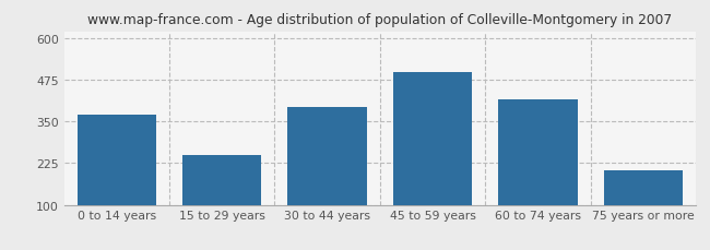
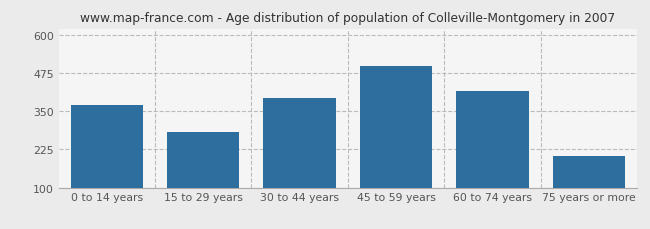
15 to 29 years: 250 -> 283
